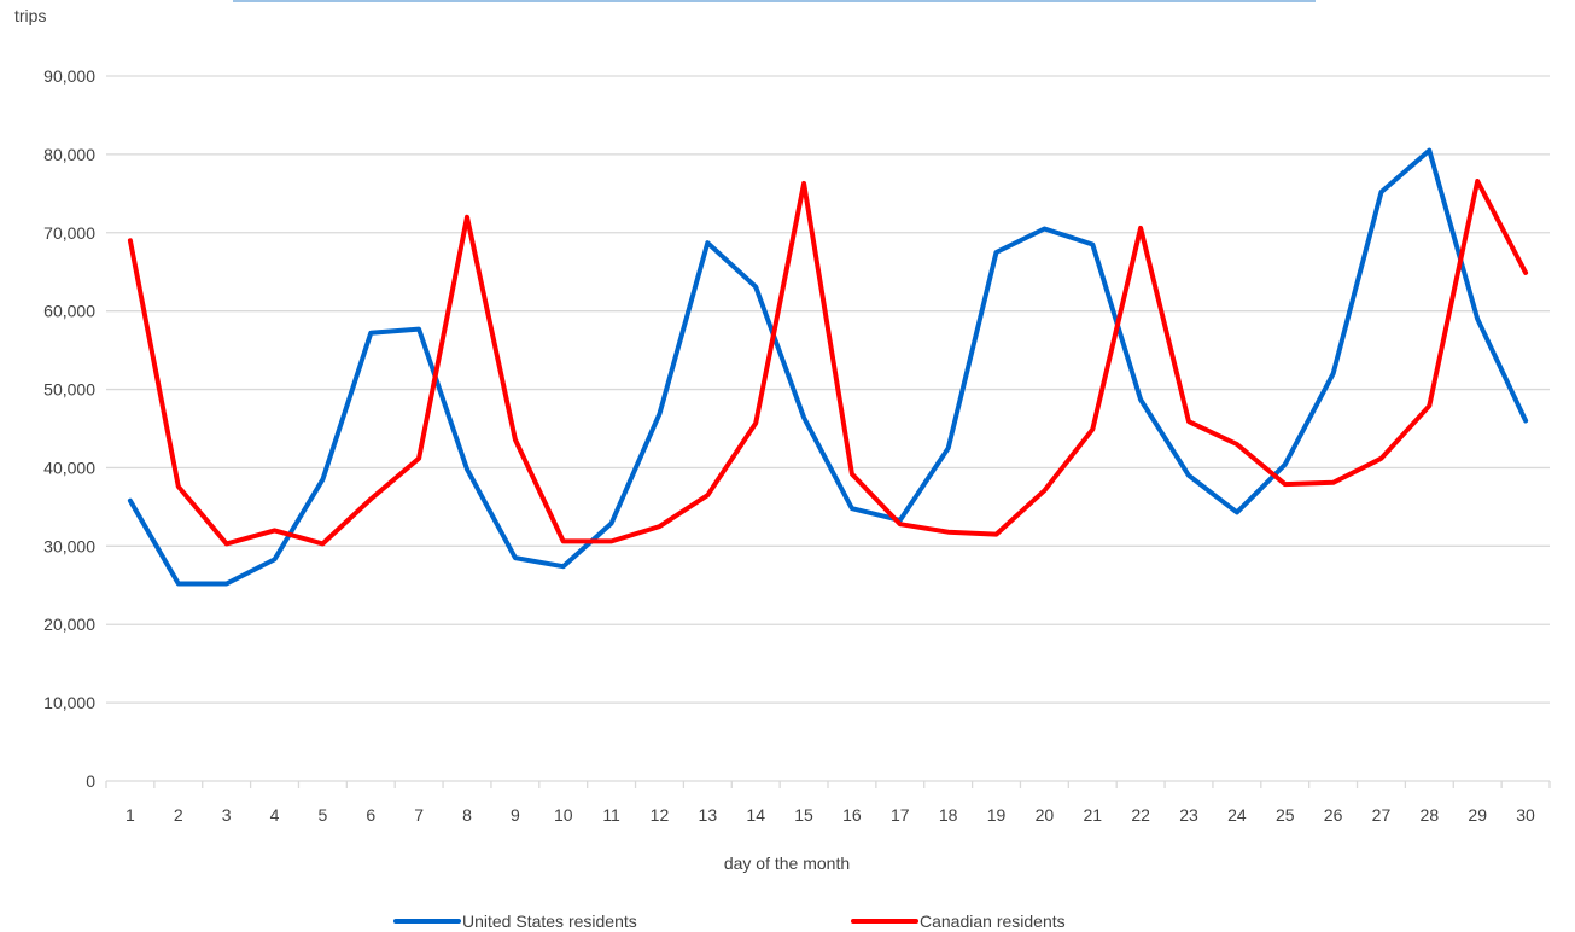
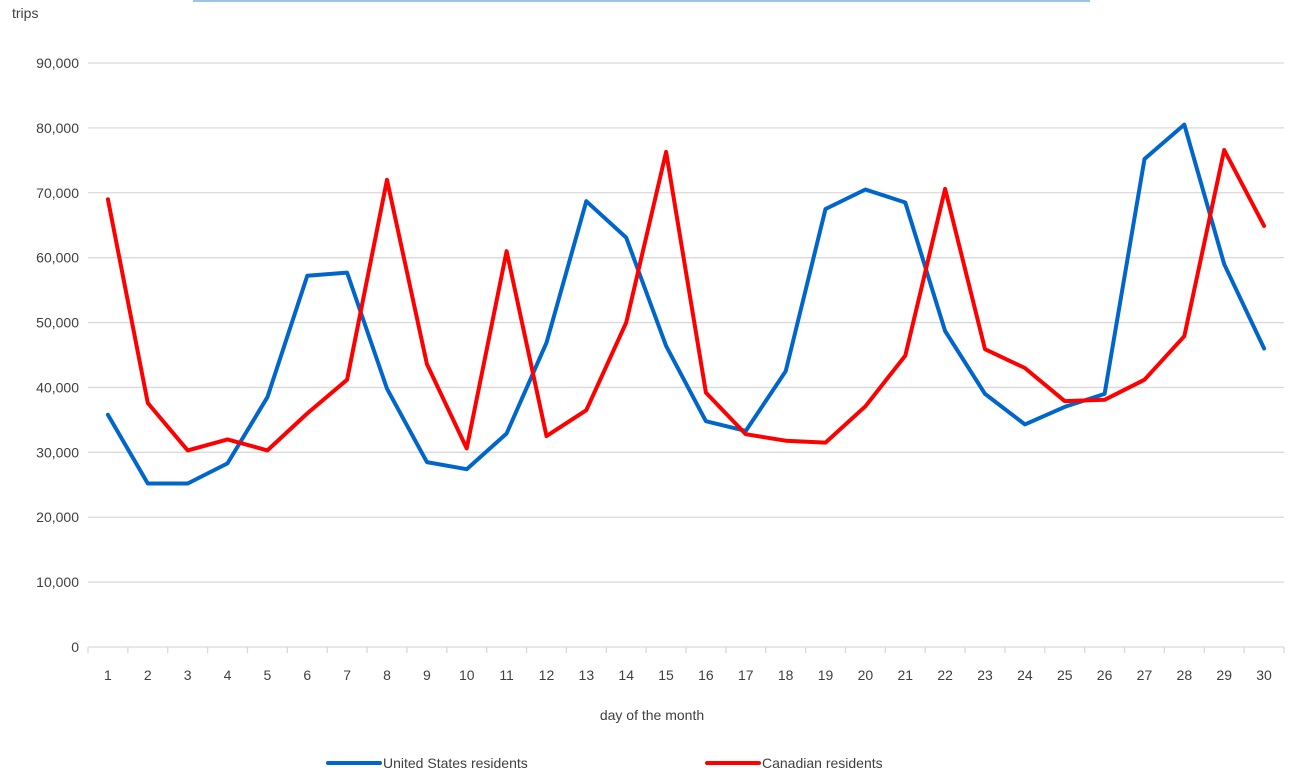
Canadian residents/11: 31000 -> 61000
Canadian residents/14: 46000 -> 50000
United States residents/25: 40000 -> 37000
United States residents/26: 52000 -> 39000
